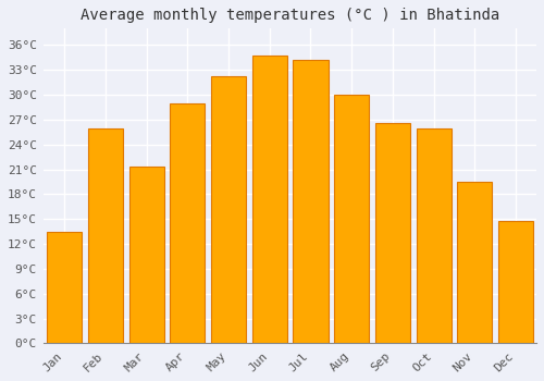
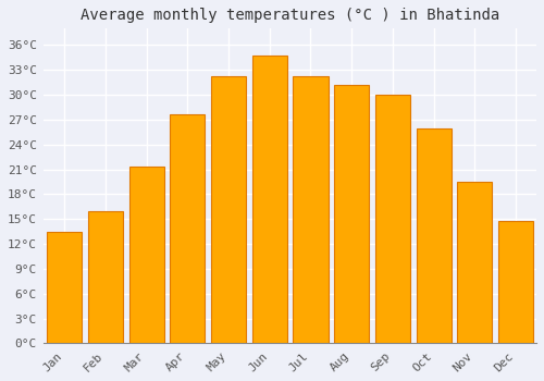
Feb: 26.0°C -> 16.0°C
Apr: 29.0°C -> 27.7°C
Jul: 34.2°C -> 32.2°C
Aug: 30.0°C -> 31.2°C
Sep: 26.6°C -> 30.0°C
